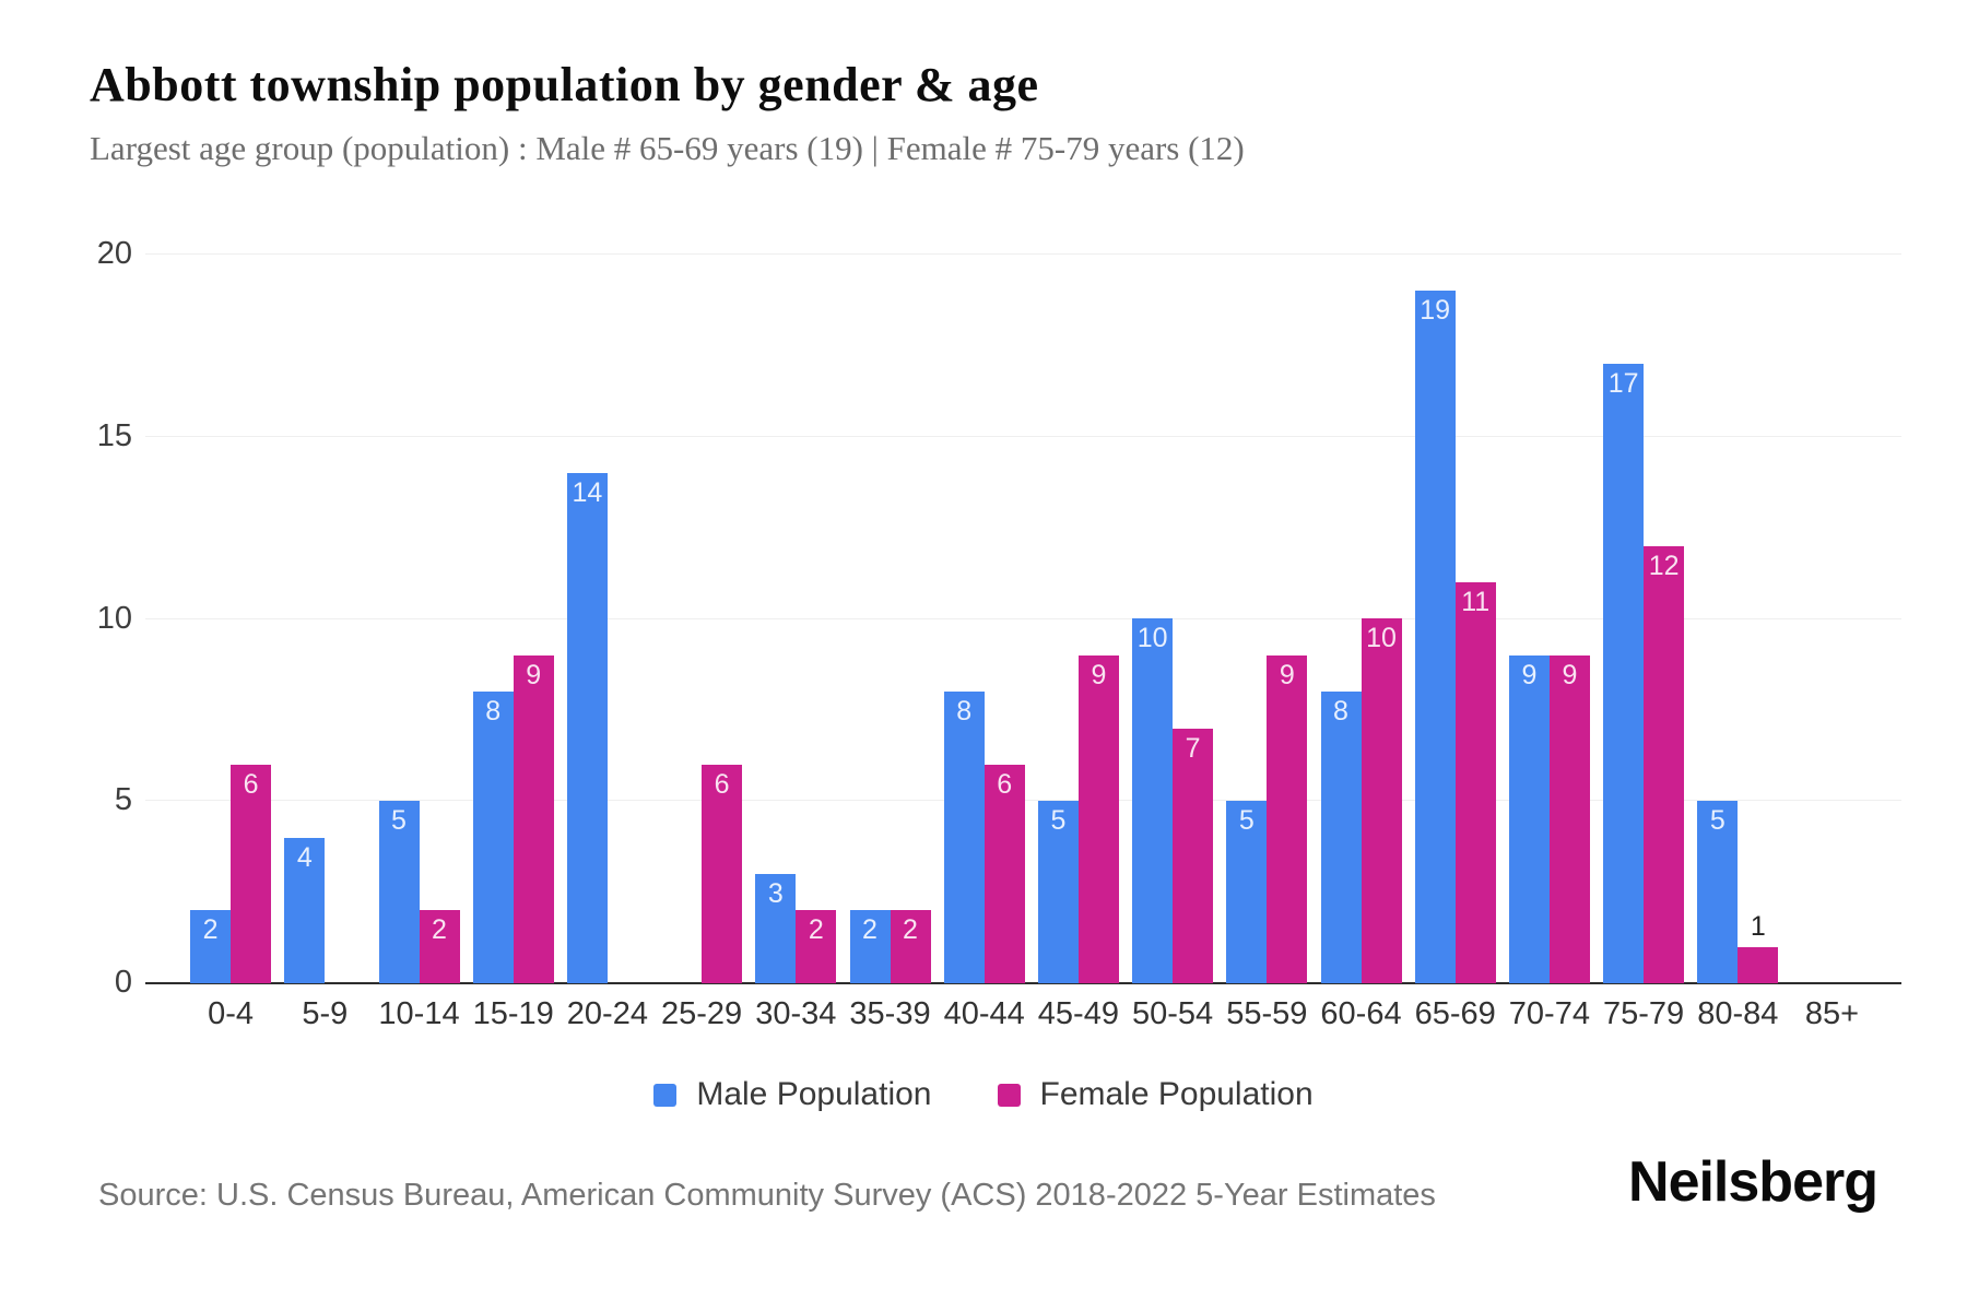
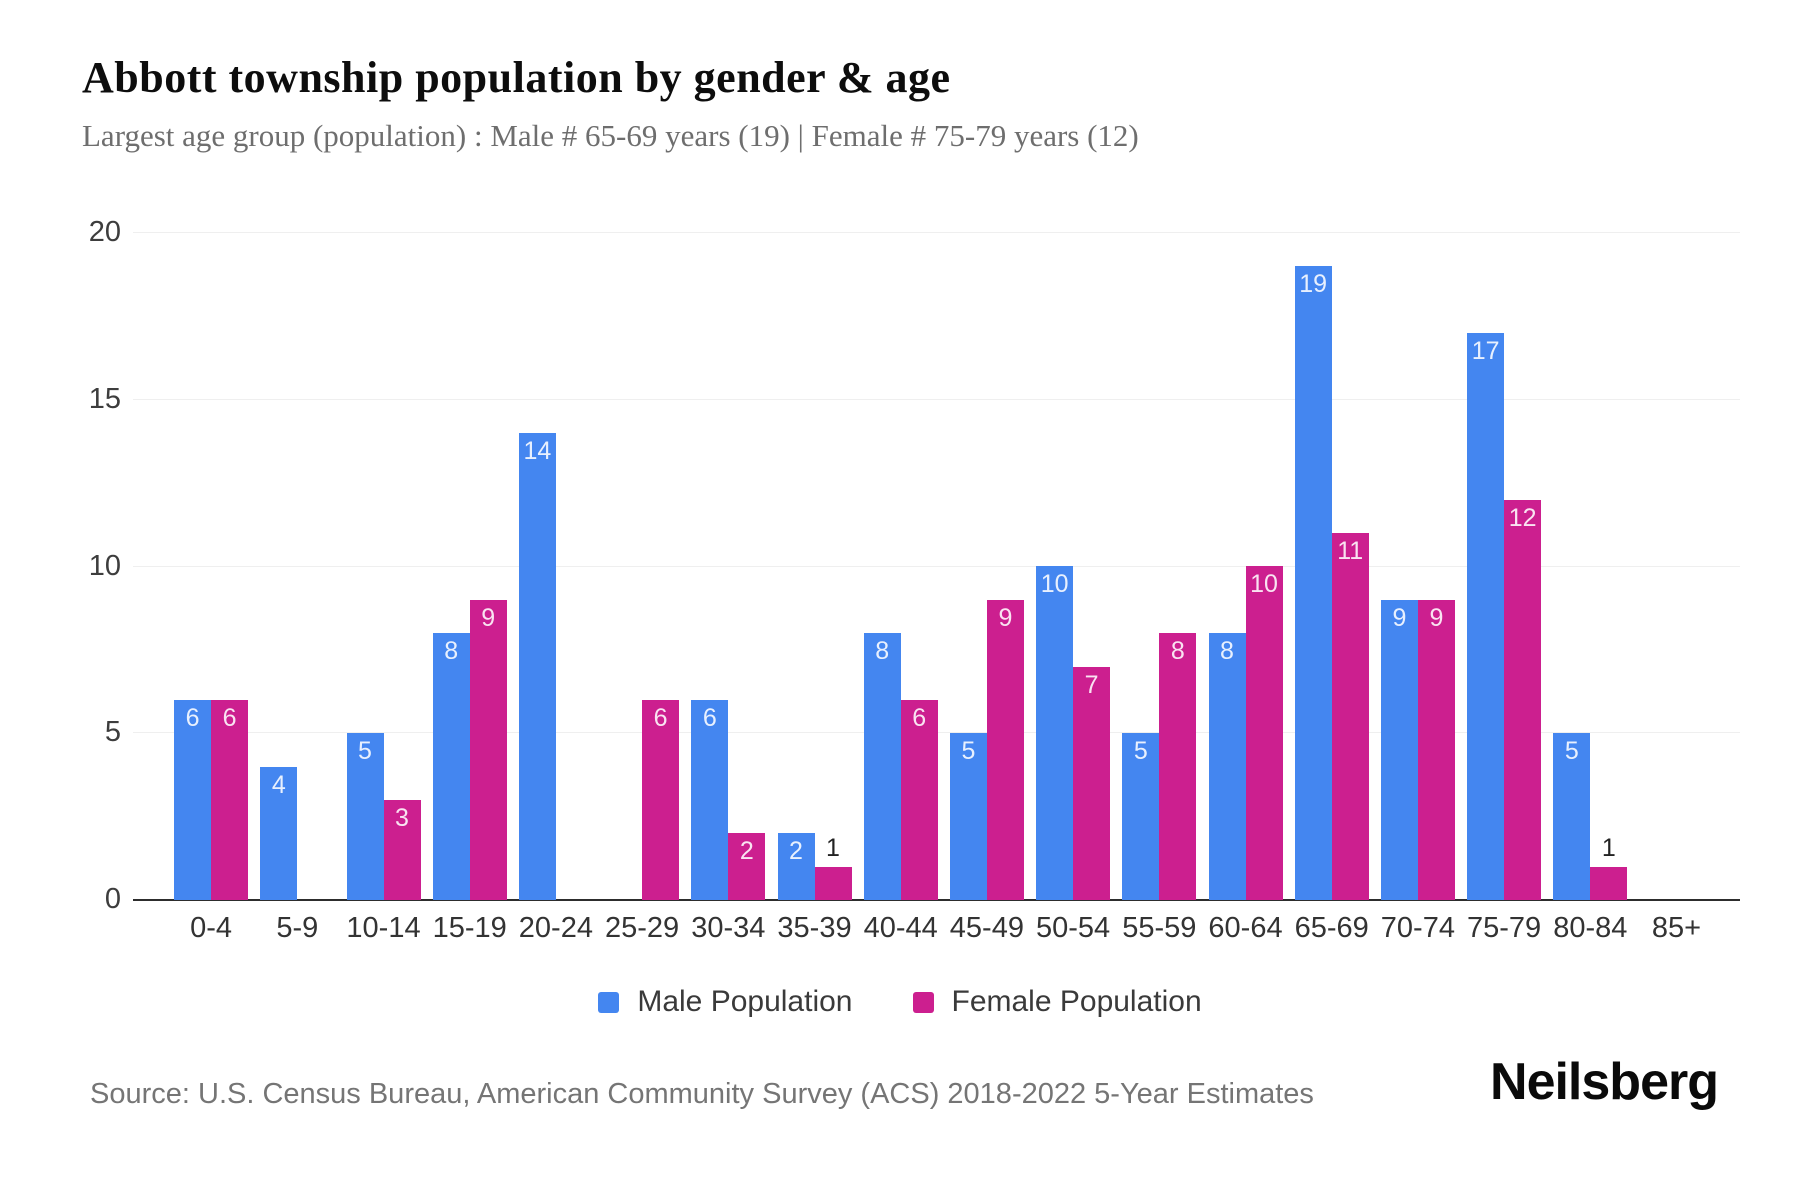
Male Population/0-4: 2 -> 6
Female Population/10-14: 2 -> 3
Male Population/30-34: 3 -> 6
Female Population/35-39: 2 -> 1
Female Population/55-59: 9 -> 8
